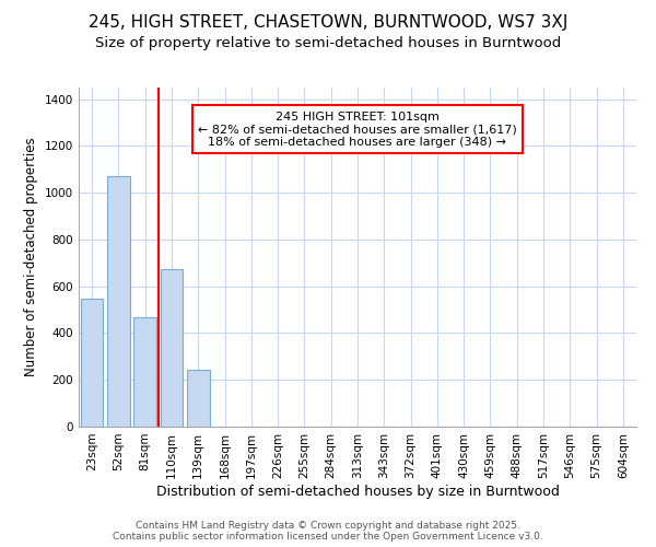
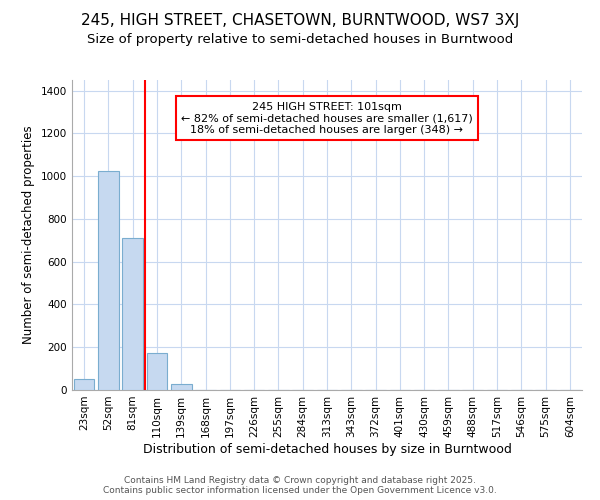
23sqm: 545 -> 50
52sqm: 1070 -> 1025
81sqm: 470 -> 710
110sqm: 675 -> 175
139sqm: 245 -> 30
